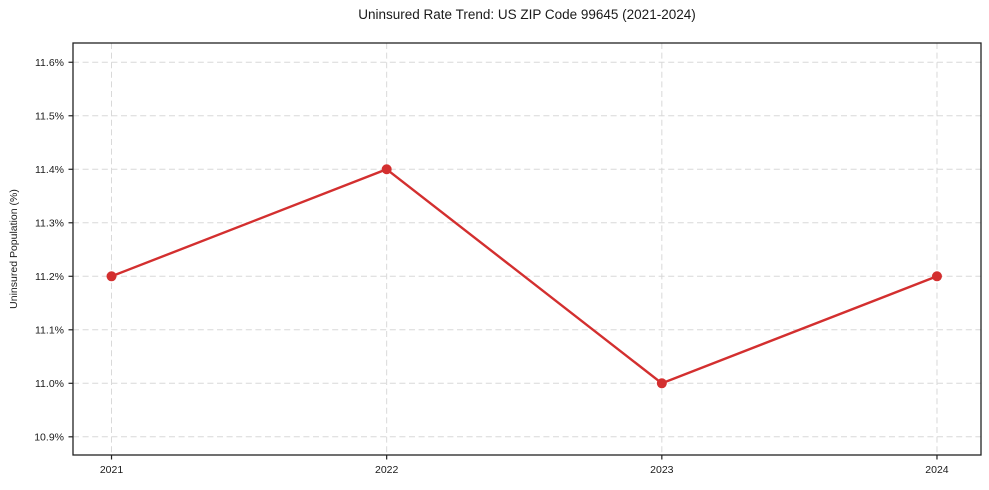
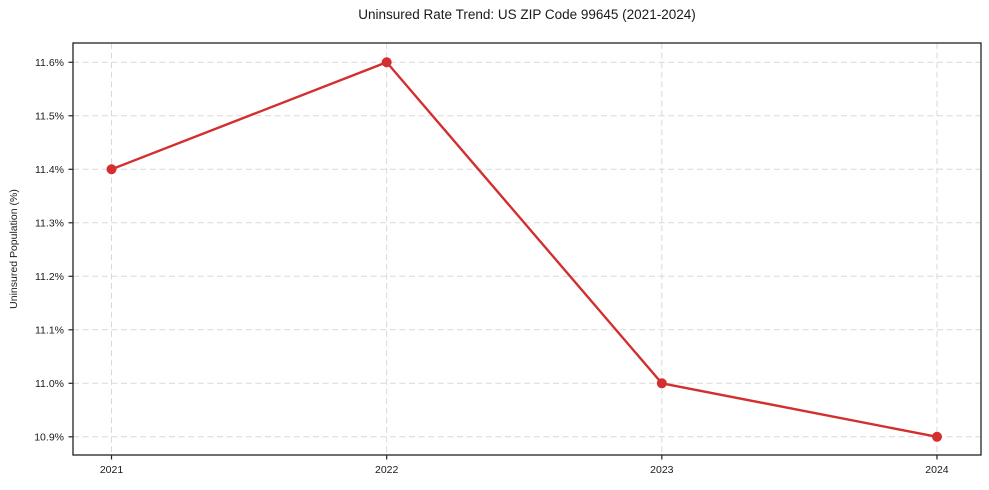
2021: 11.2% -> 11.4%
2022: 11.4% -> 11.6%
2024: 11.2% -> 10.9%
